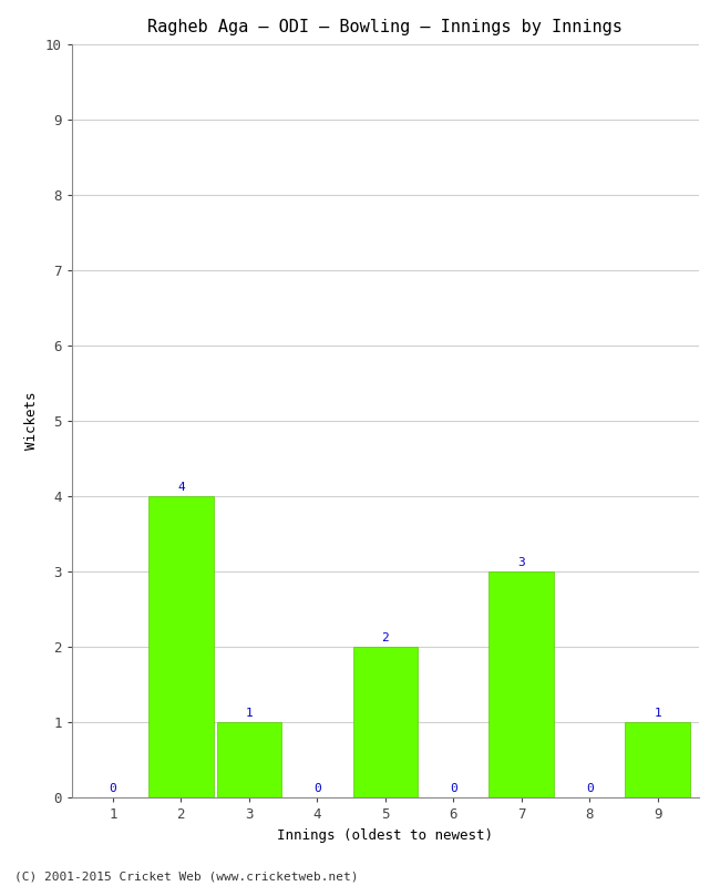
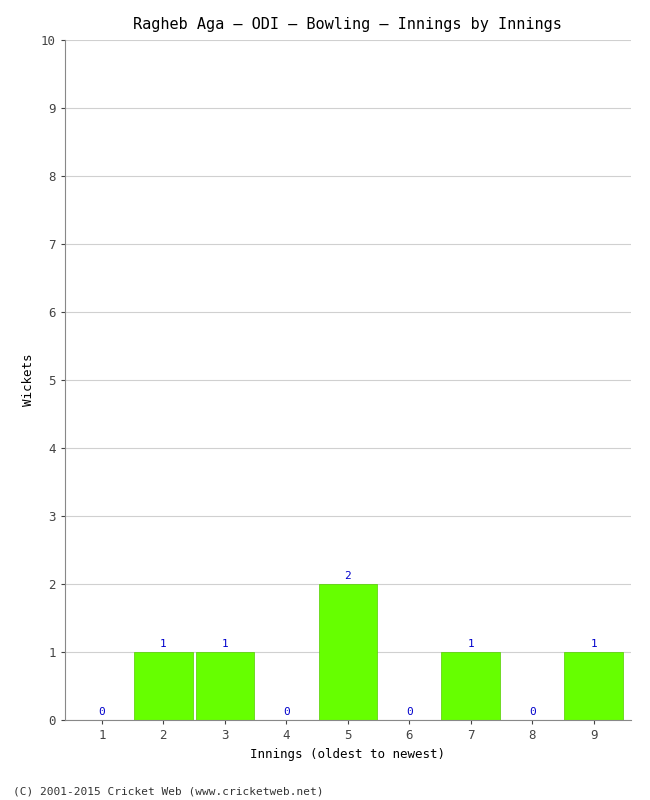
2: 4 -> 1
7: 3 -> 1
